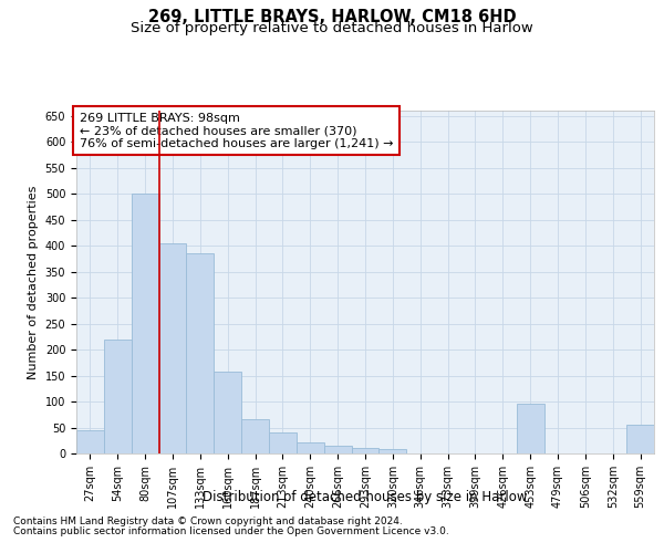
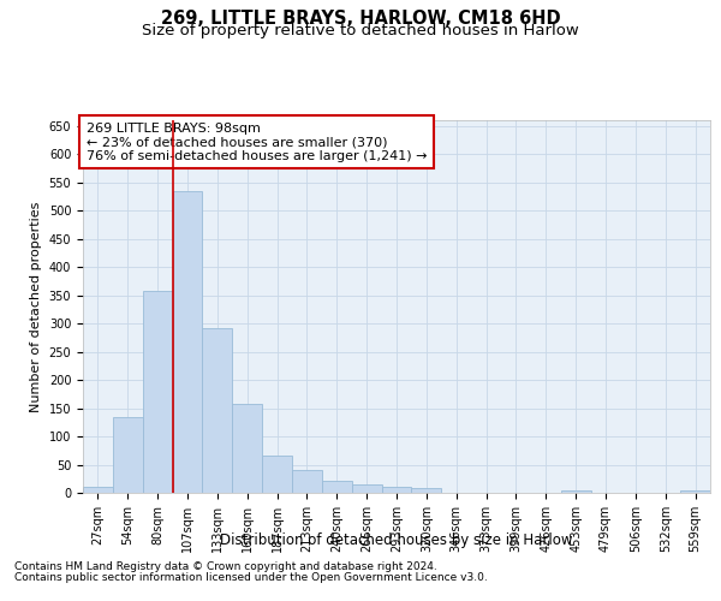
27sqm: 45 -> 10
54sqm: 220 -> 135
80sqm: 500 -> 358
107sqm: 405 -> 535
133sqm: 385 -> 291
453sqm: 95 -> 5
559sqm: 55 -> 4
